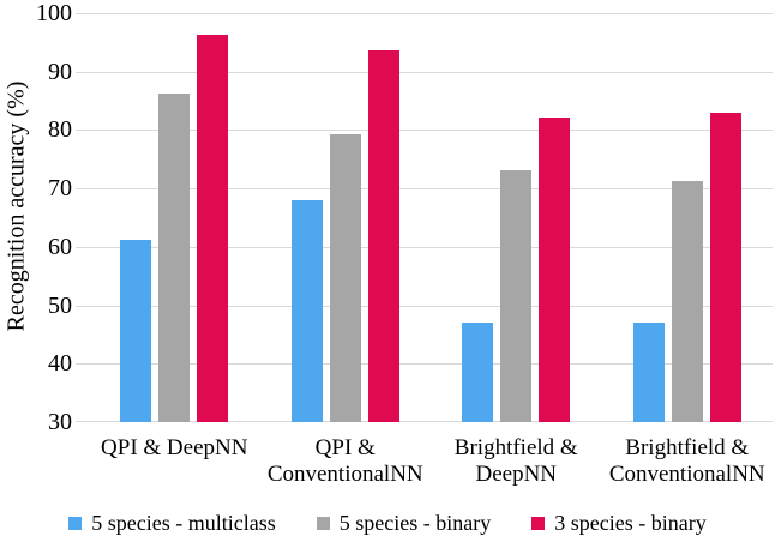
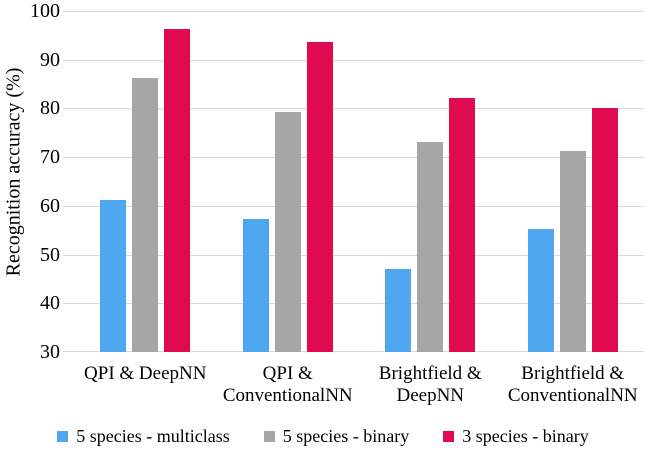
5 species - multiclass/QPI & ConventionalNN: 68 -> 57
5 species - multiclass/Brightfield & ConventionalNN: 47 -> 55
3 species - binary/Brightfield & ConventionalNN: 83 -> 80
